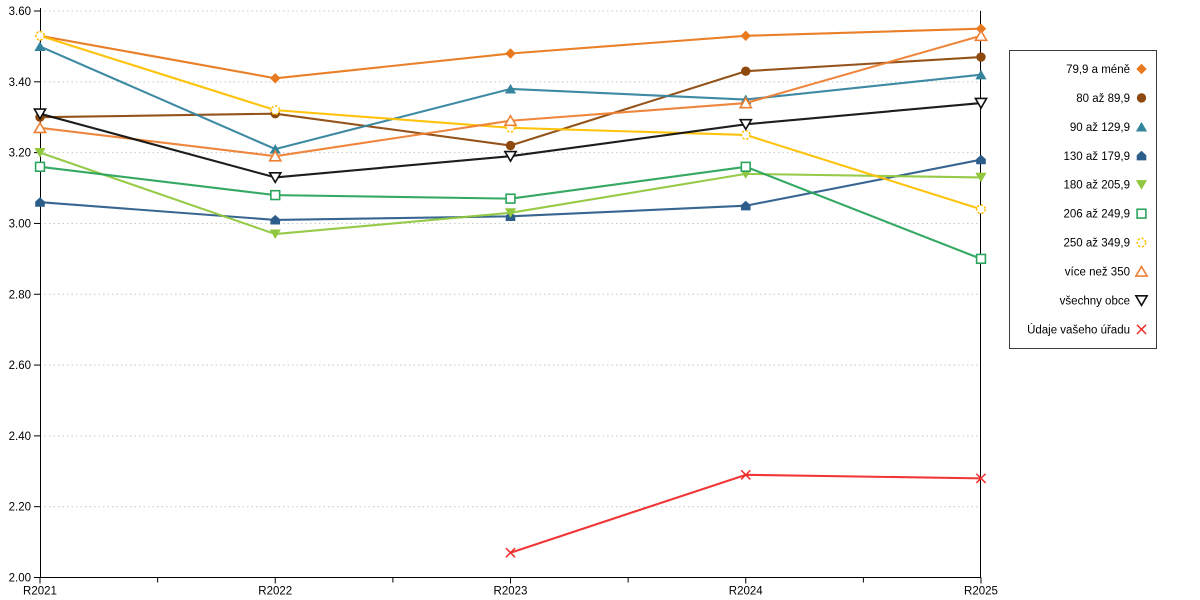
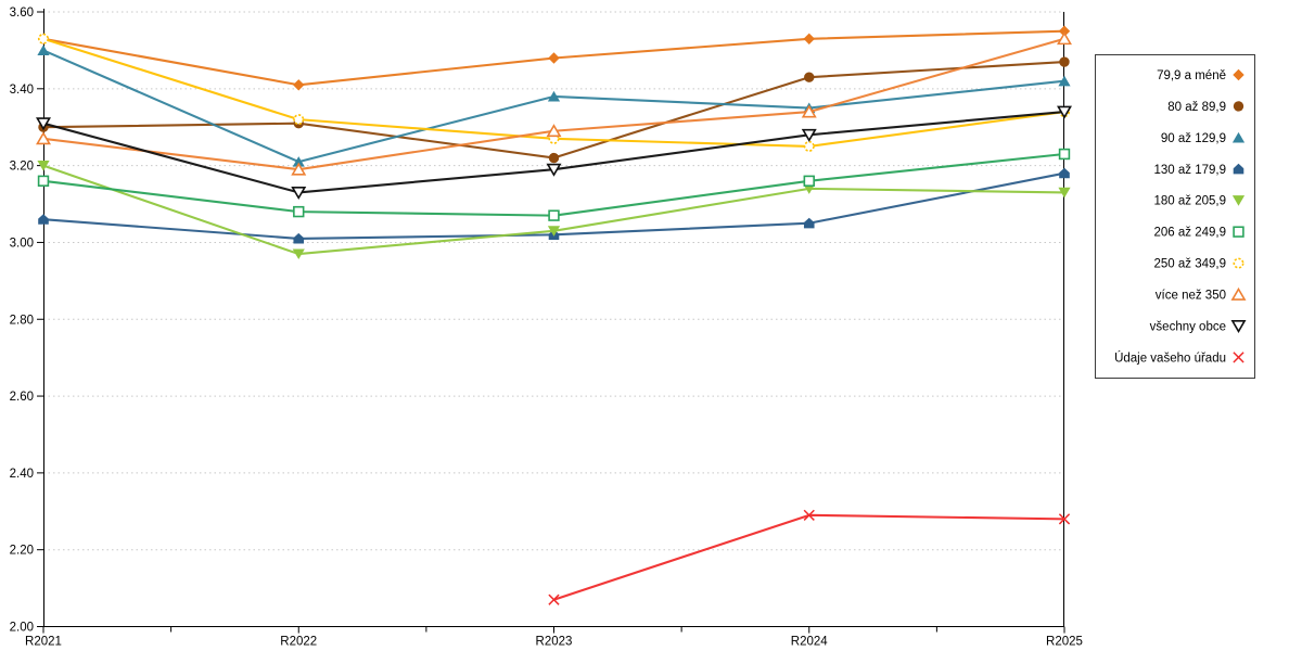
206 až 249,9/R2025: 2.90 -> 3.23
250 až 349,9/R2025: 3.04 -> 3.34
